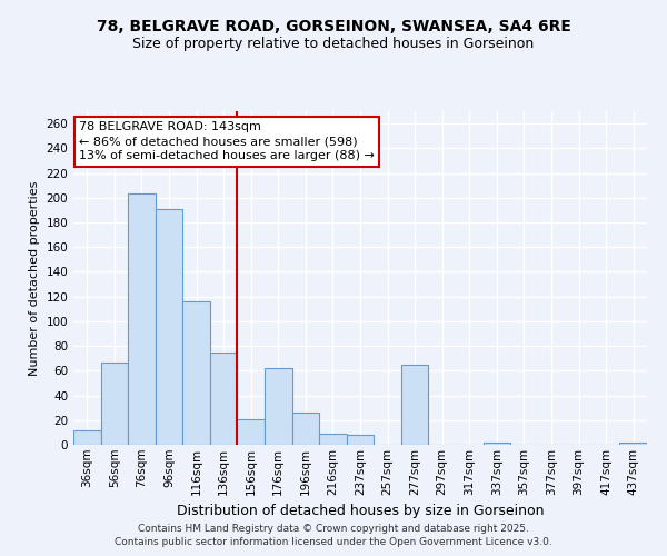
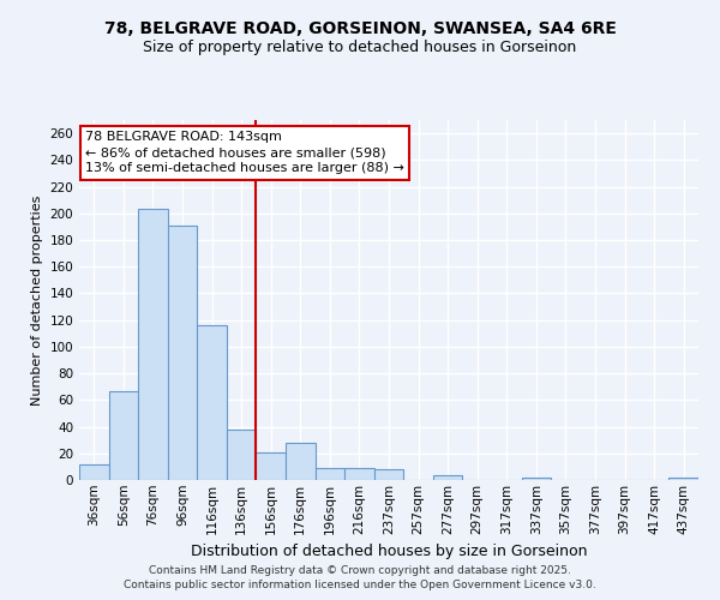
136sqm: 75 -> 38
176sqm: 62 -> 28
196sqm: 26 -> 9
277sqm: 65 -> 4
